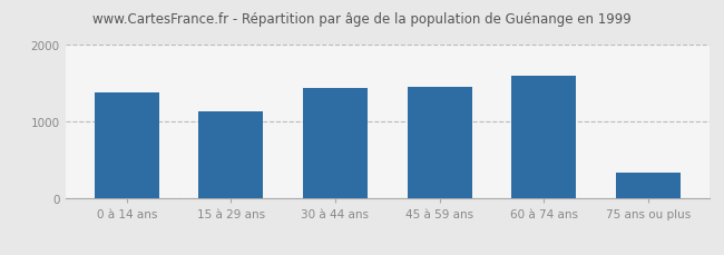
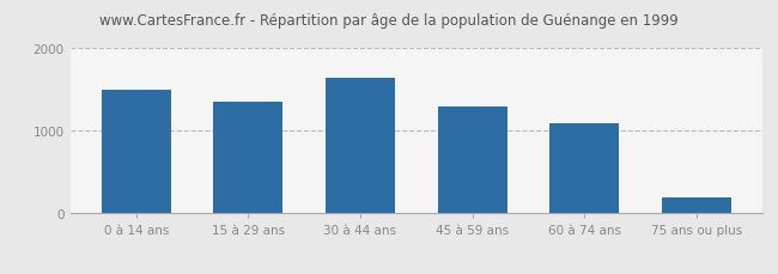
0 à 14 ans: 1380 -> 1500
15 à 29 ans: 1140 -> 1350
30 à 44 ans: 1440 -> 1650
45 à 59 ans: 1460 -> 1300
60 à 74 ans: 1600 -> 1100
75 ans ou plus: 340 -> 200
